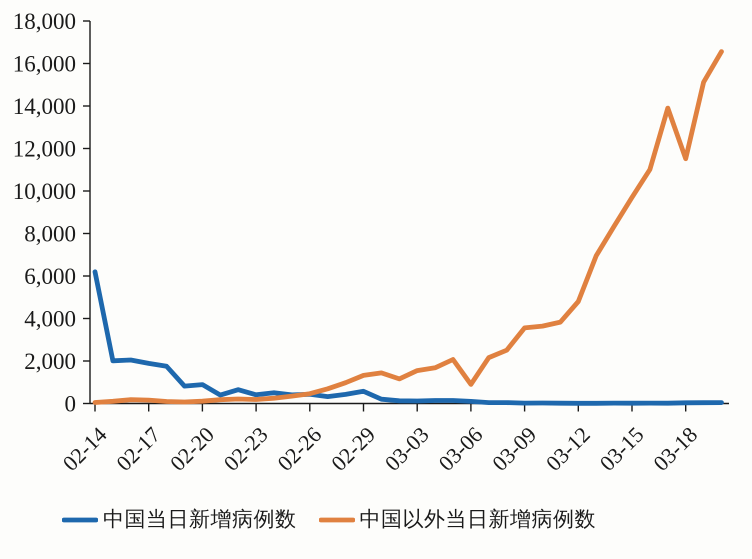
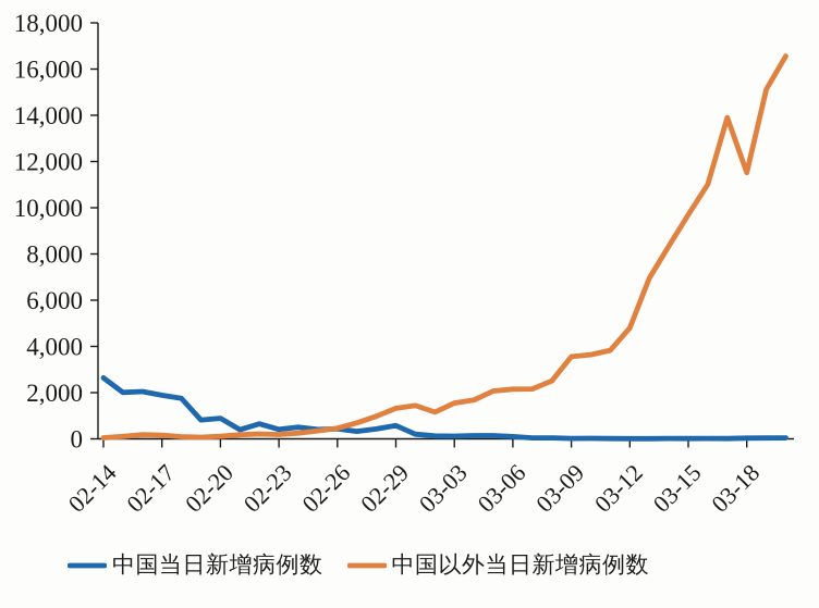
中国当日新增病例数/02-14: 6200 -> 2600
中国以外当日新增病例数/03-06: 900 -> 2200
